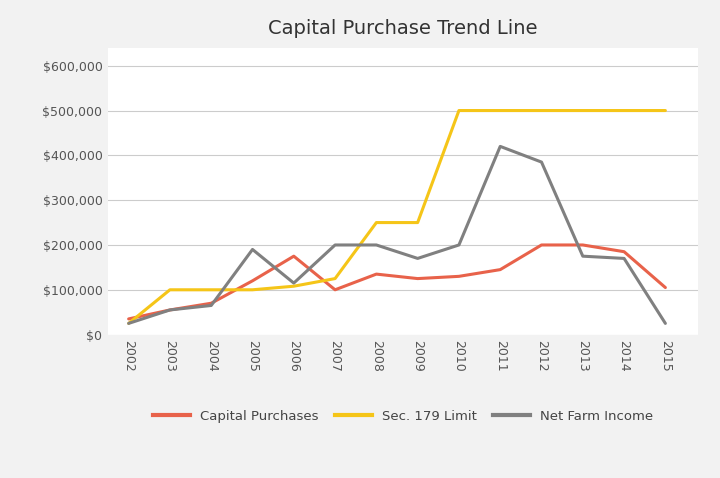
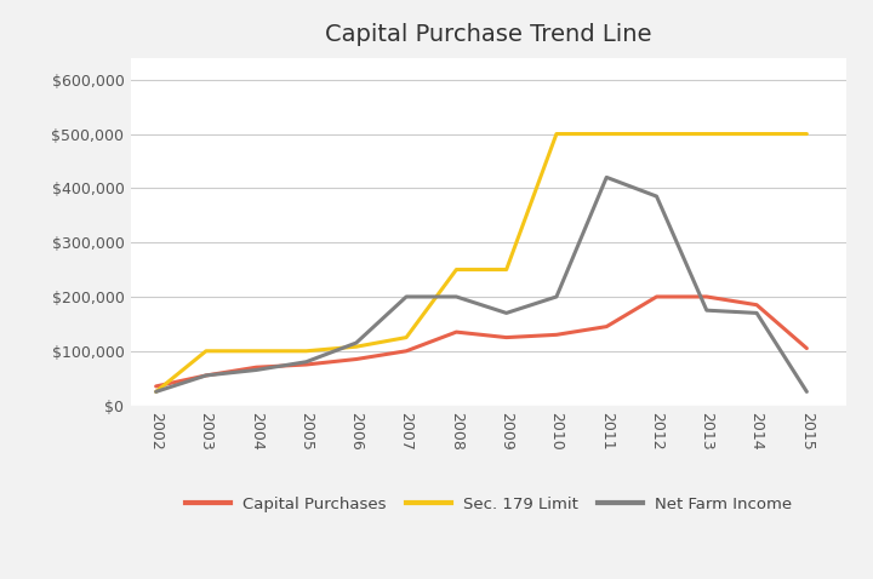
Capital Purchases/2005: $120,000 -> $75,000
Net Farm Income/2005: $190,000 -> $80,000
Capital Purchases/2006: $175,000 -> $85,000
